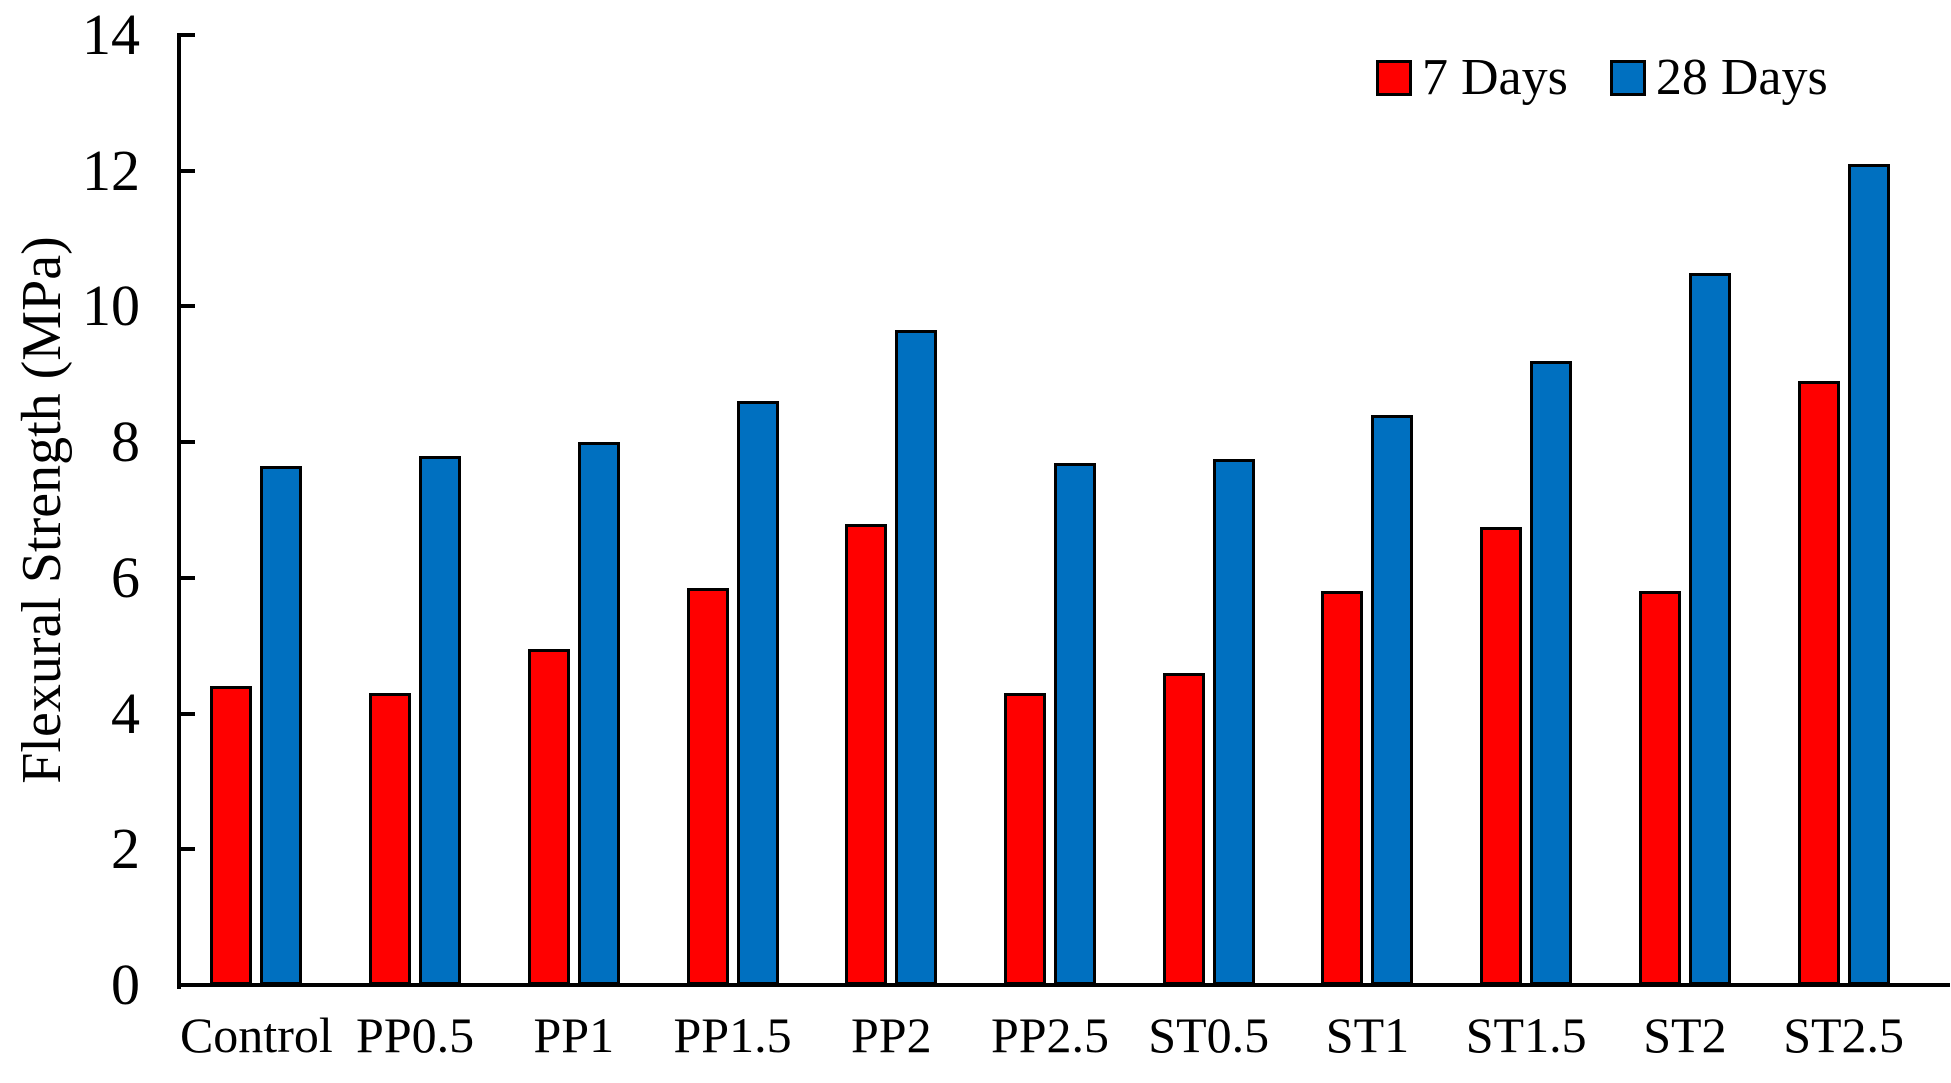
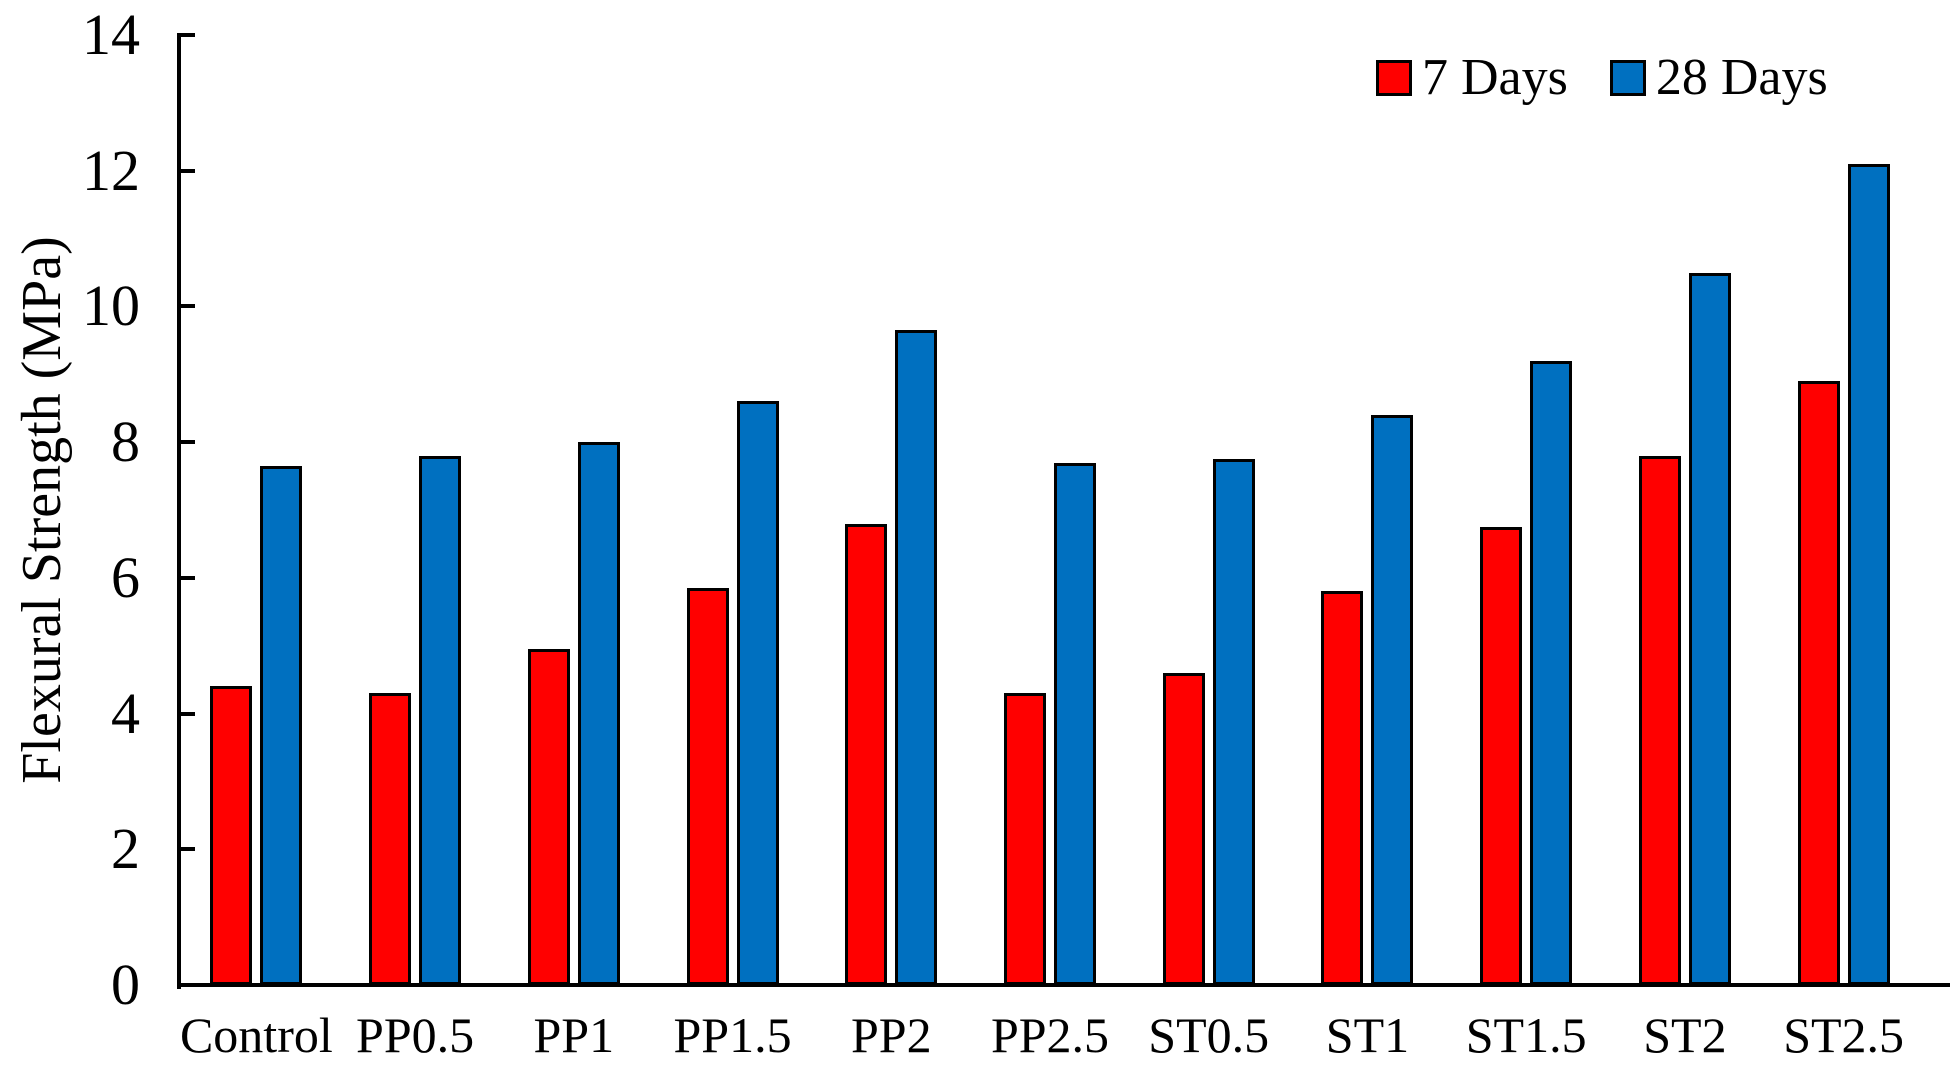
7 Days/ST2: 5.8 -> 7.8
